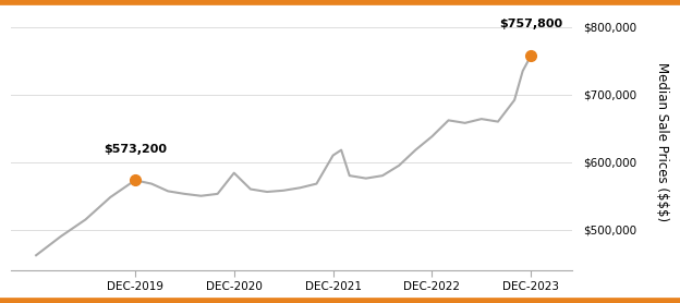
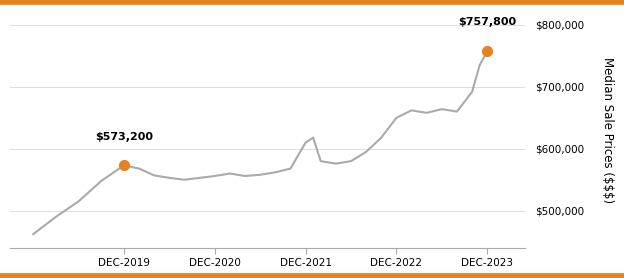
DEC-2020: $584,000 -> $556,000
DEC-2022: $638,000 -> $650,000
